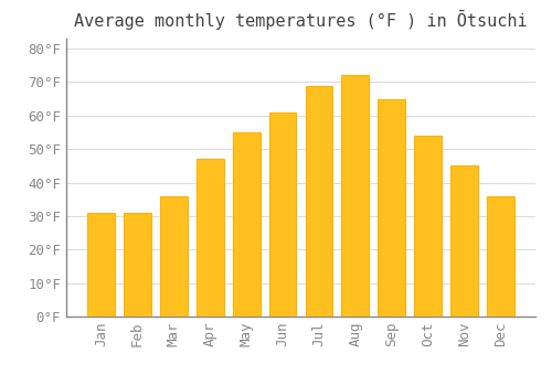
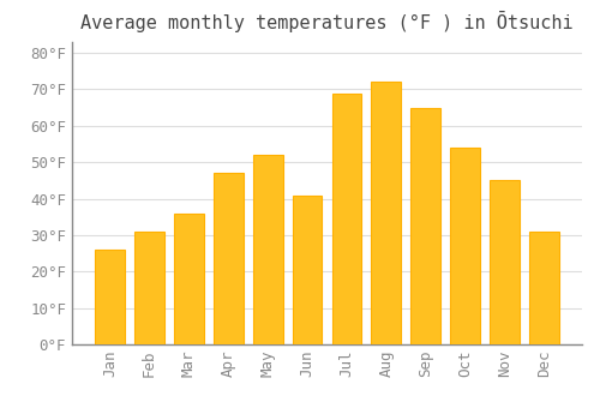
Jan: 31°F -> 26°F
May: 55°F -> 52°F
Jun: 61°F -> 41°F
Dec: 36°F -> 31°F
